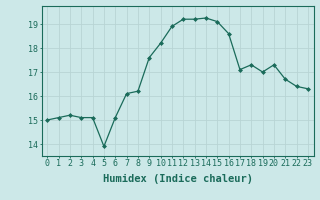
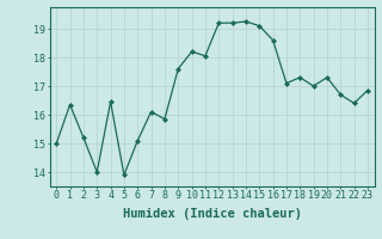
1: 15.10 -> 16.35
3: 15.10 -> 14.00
4: 15.10 -> 16.45
8: 16.20 -> 15.85
11: 18.90 -> 18.05
23: 16.30 -> 16.85
